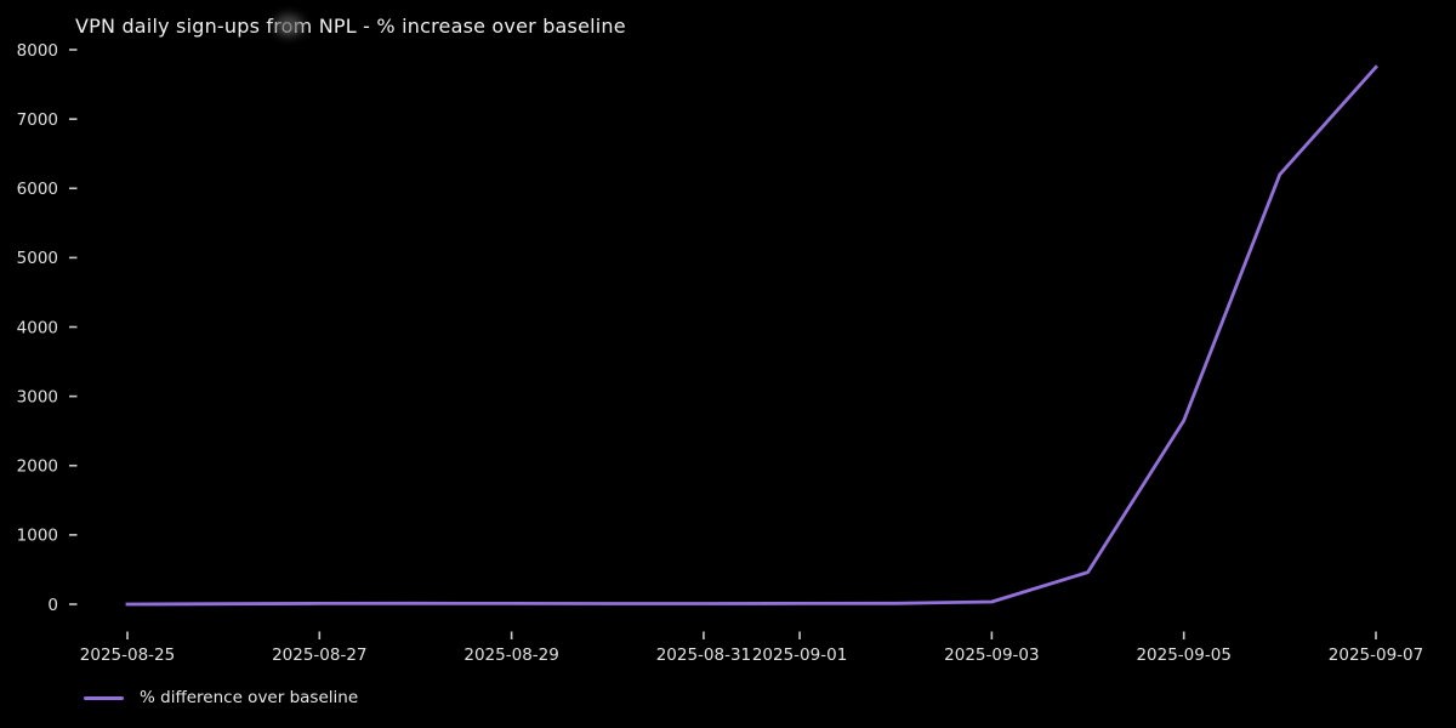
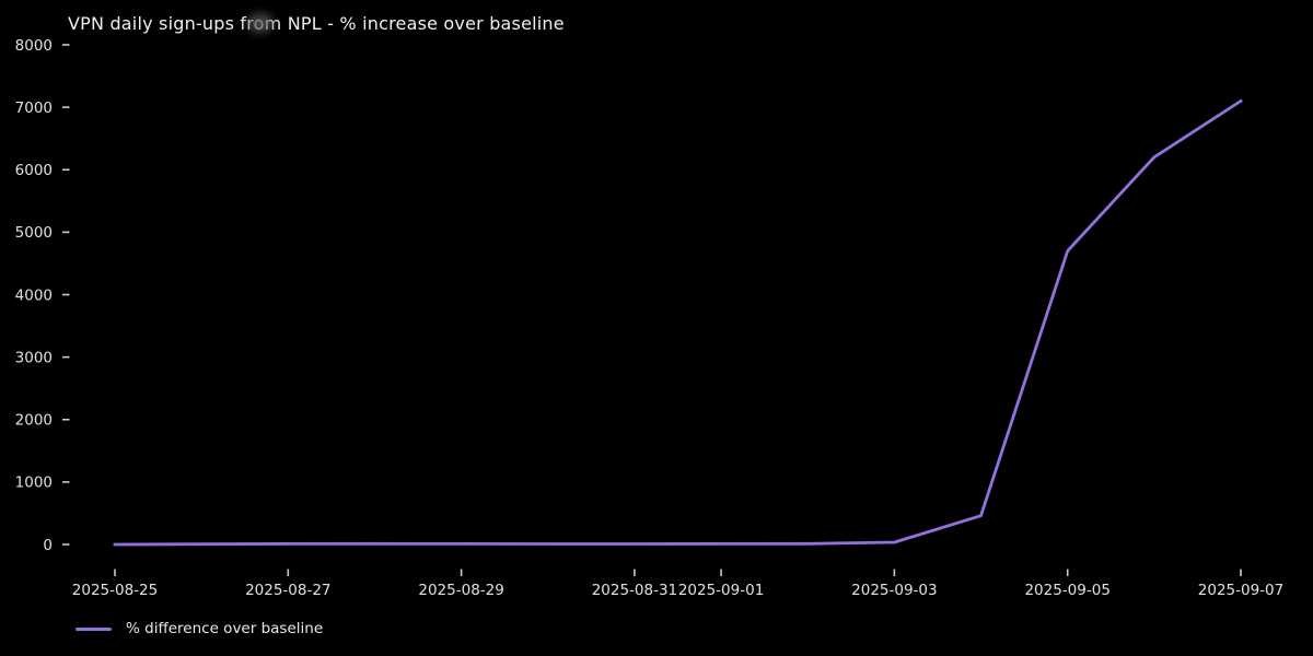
2025-09-05: 2600 -> 4700
2025-09-07: 7800 -> 7100
